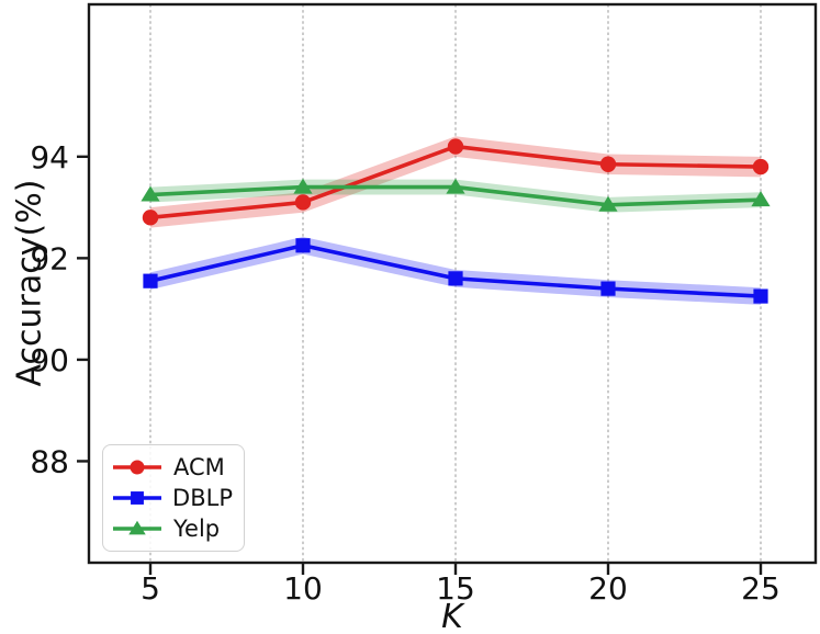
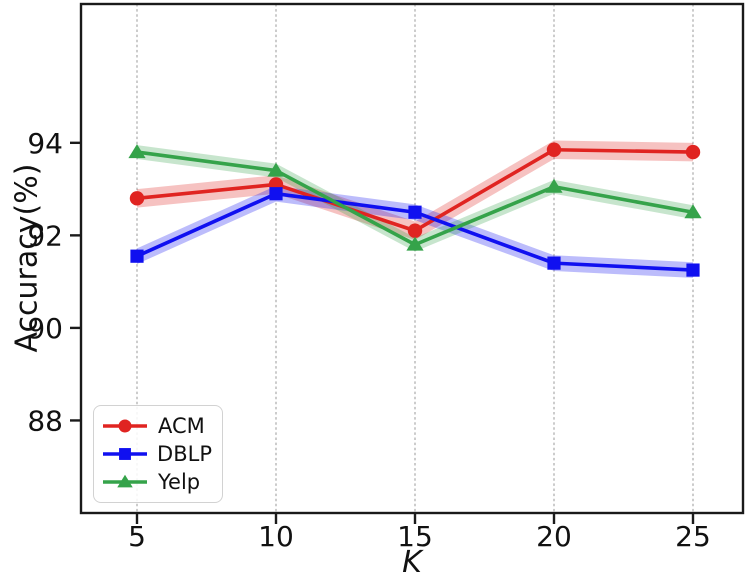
Yelp/5: 93.2 -> 93.8
DBLP/10: 92.2 -> 92.9
ACM/15: 94.2 -> 92.1
DBLP/15: 91.6 -> 92.5
Yelp/15: 93.4 -> 91.8
Yelp/25: 93.2 -> 92.5
